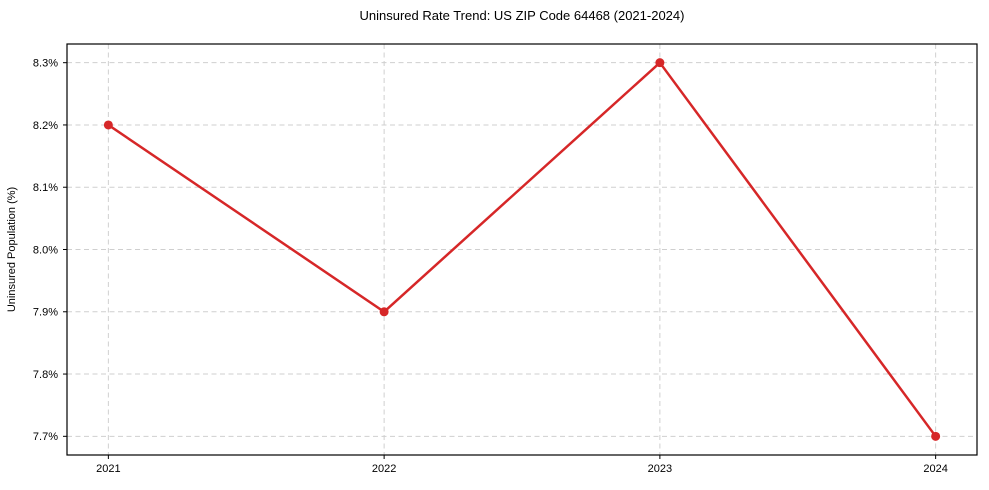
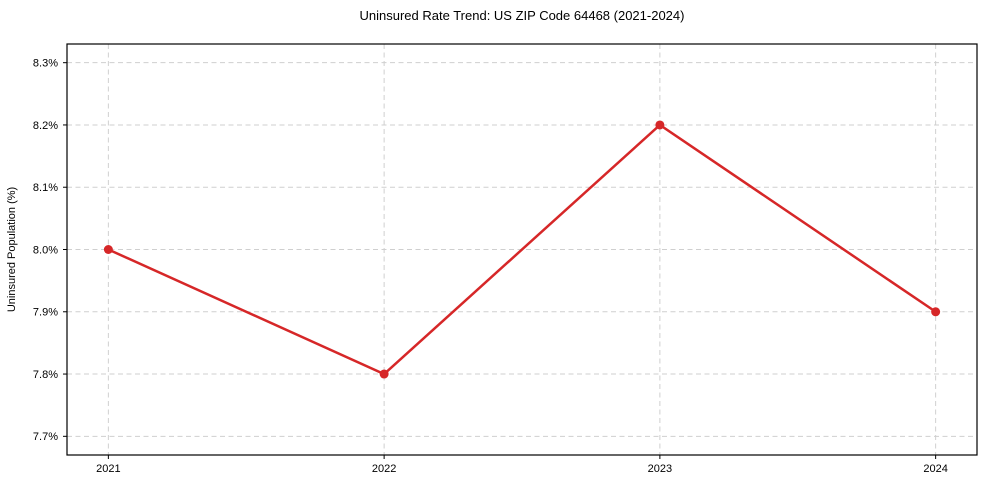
2021: 8.2% -> 8.0%
2022: 7.9% -> 7.8%
2023: 8.3% -> 8.2%
2024: 7.7% -> 7.9%
